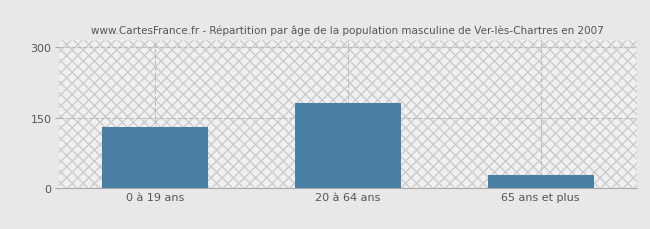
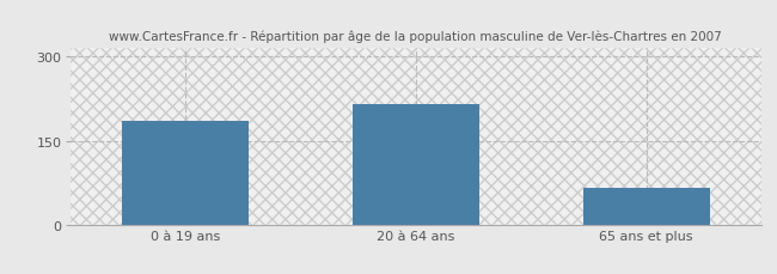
0 à 19 ans: 130 -> 185
20 à 64 ans: 181 -> 215
65 ans et plus: 27 -> 65
